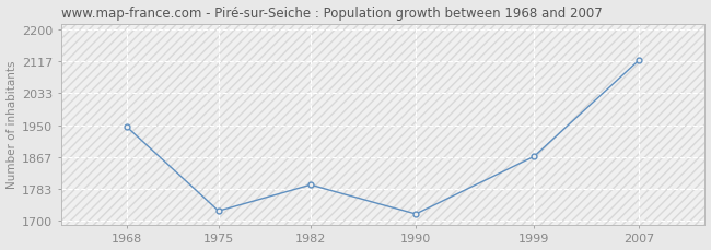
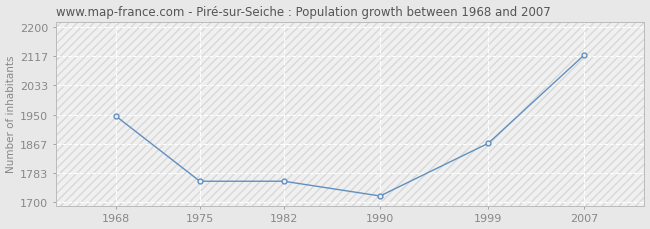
1975: 1726 -> 1760
1982: 1794 -> 1760
